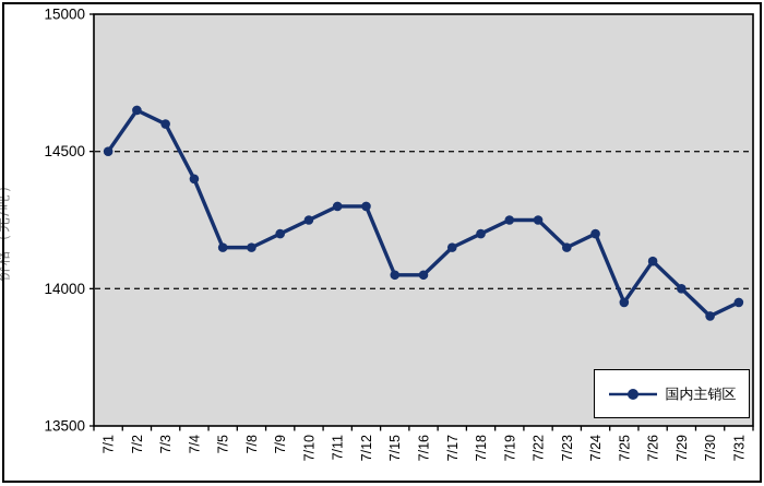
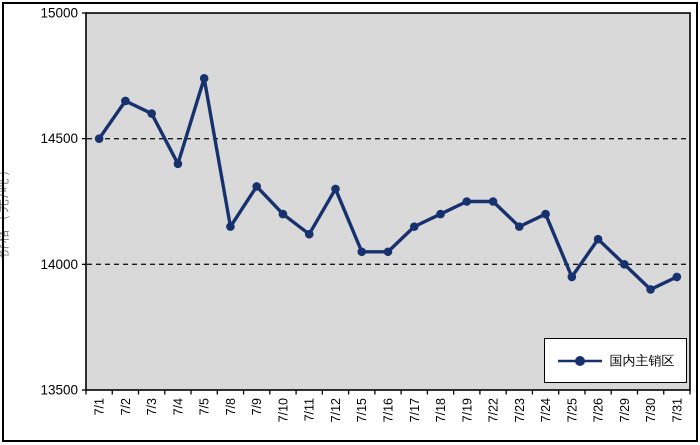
7/5: 14150 -> 14740
7/9: 14200 -> 14310
7/10: 14250 -> 14200
7/11: 14300 -> 14120
